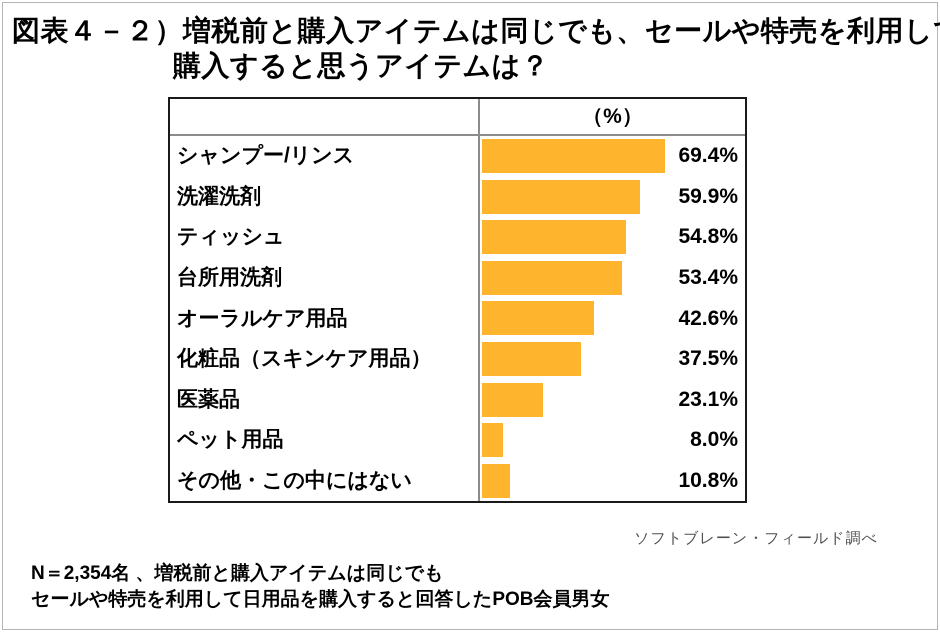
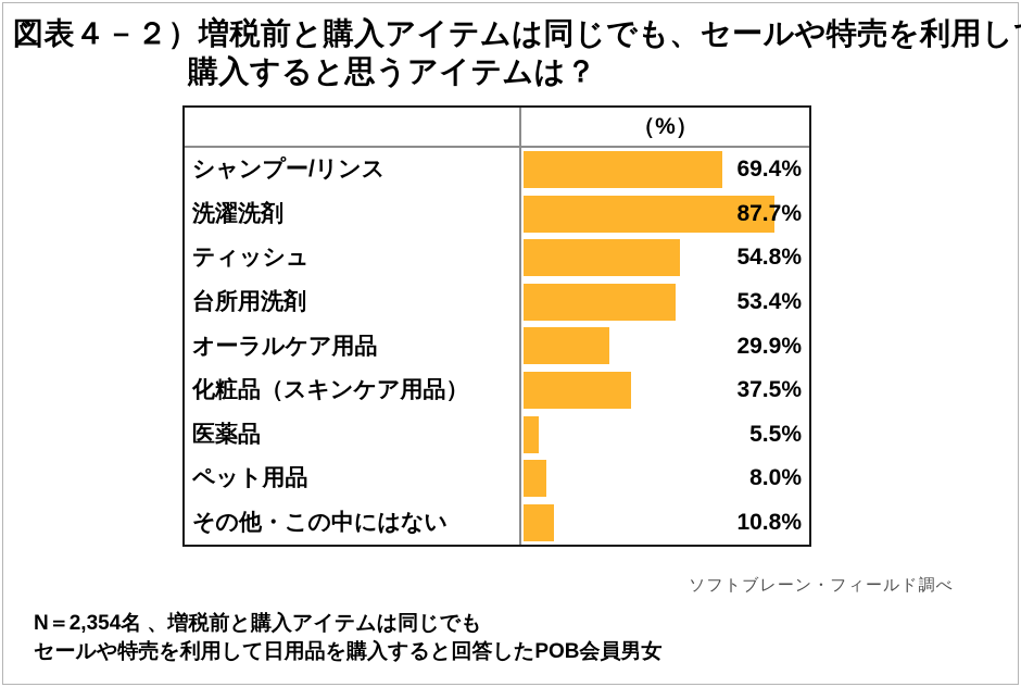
洗濯洗剤: 59.9% -> 87.7%
オーラルケア用品: 42.6% -> 29.9%
医薬品: 23.1% -> 5.5%
